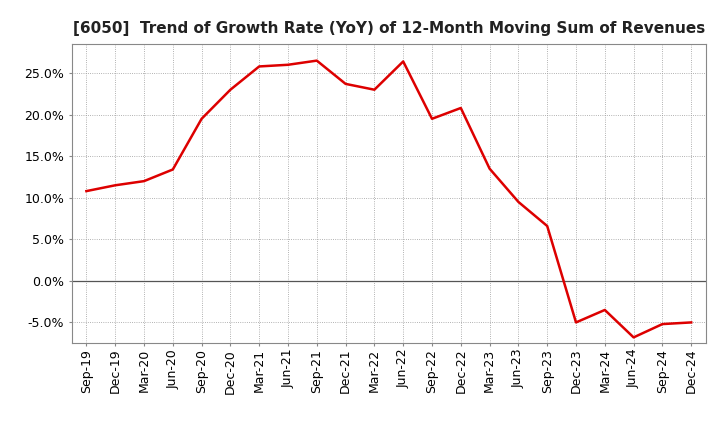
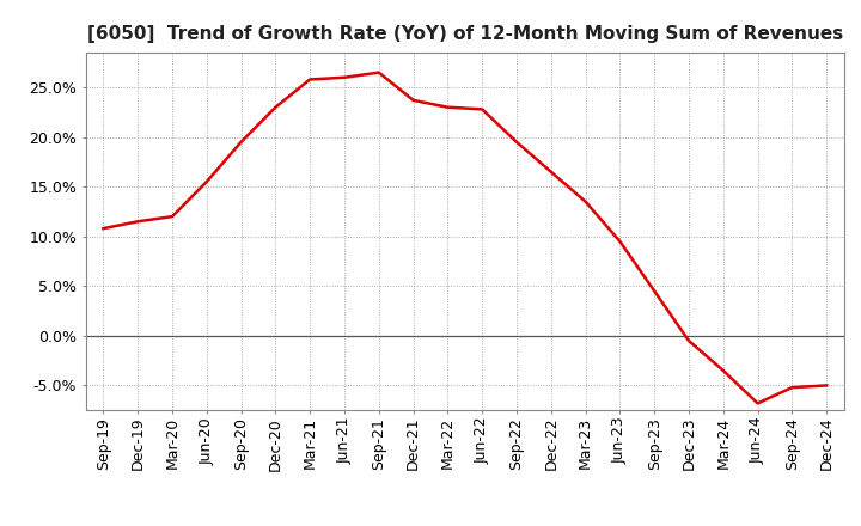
Jun-20: 13.4% -> 15.5%
Jun-22: 26.4% -> 22.8%
Dec-22: 20.8% -> 16.5%
Sep-23: 6.6% -> 4.5%
Dec-23: -5.0% -> -0.5%
